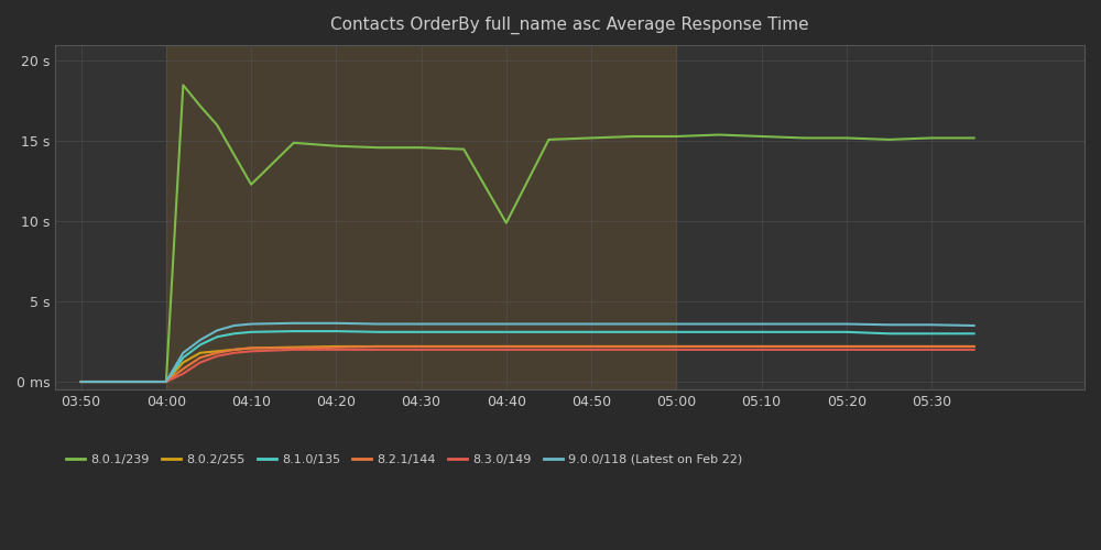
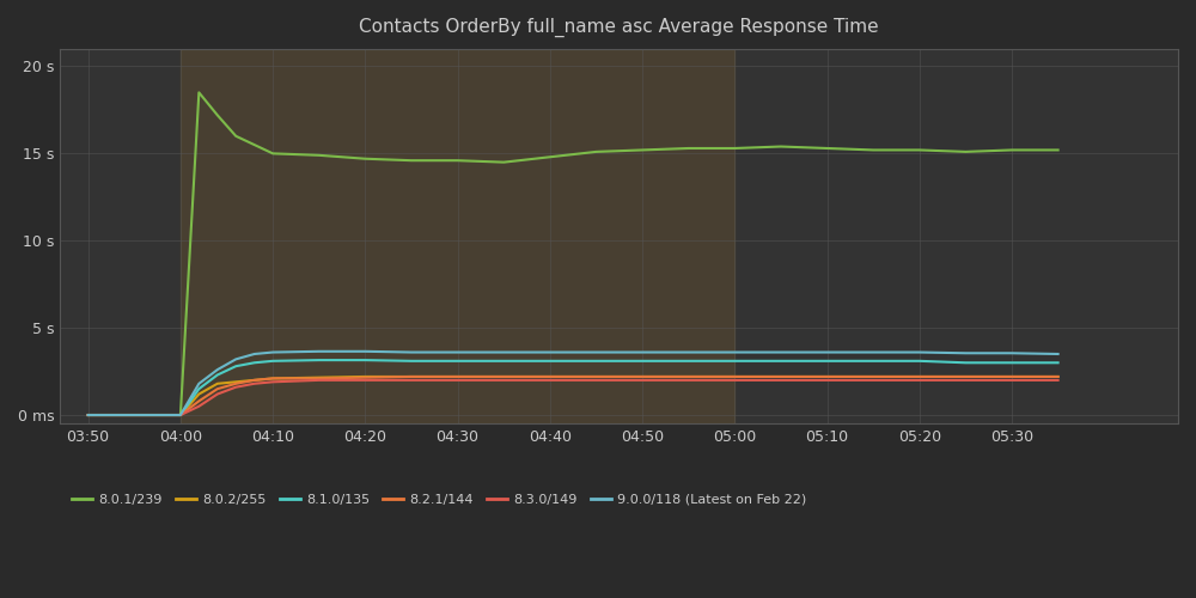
8.0.1/239/04:10: 12.3 s -> 15.0 s
8.0.1/239/04:40: 9.9 s -> 14.8 s
